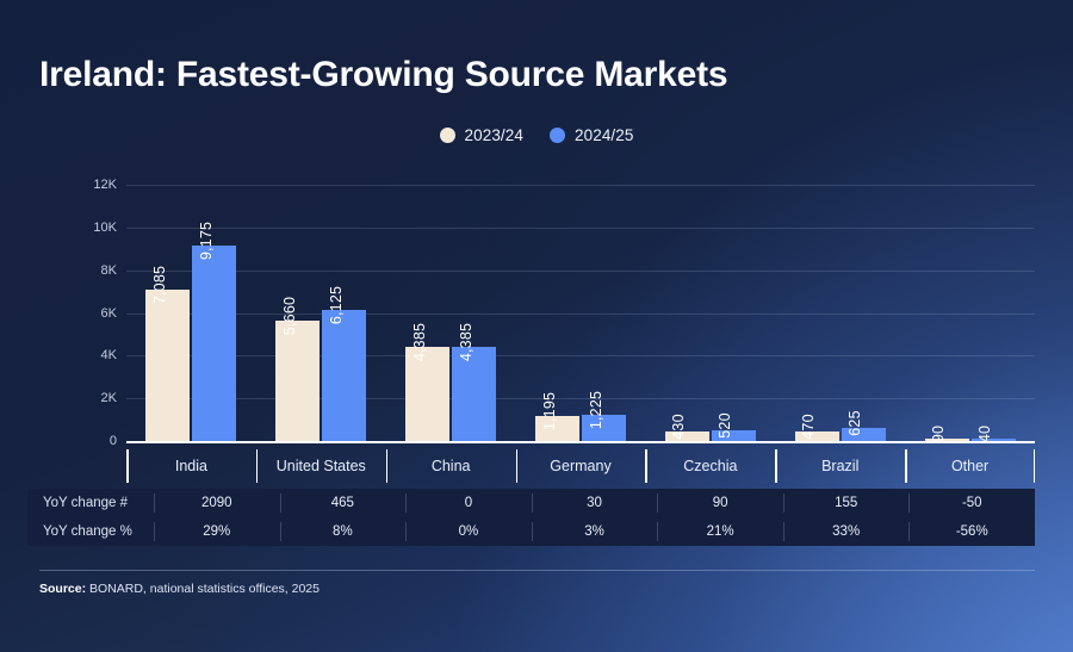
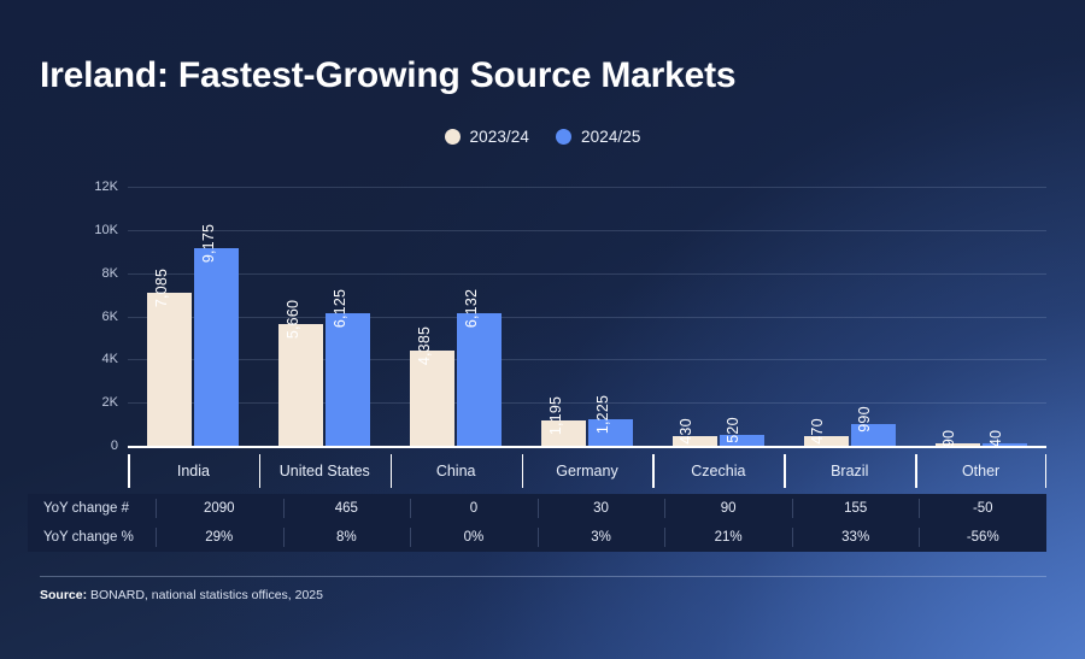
2024/25/China: 4,385 -> 6,132
2024/25/Brazil: 625 -> 990
